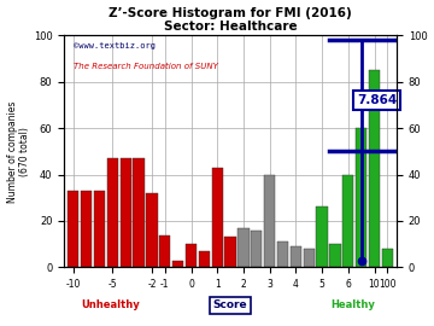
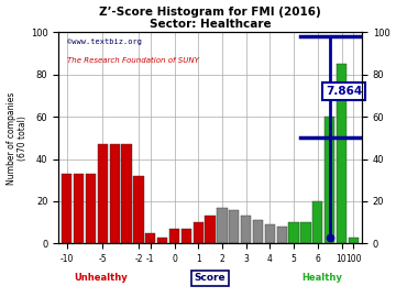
-1: 14 -> 5
0: 10 -> 7
1: 43 -> 10
3: 40 -> 13
5: 26 -> 10
6: 40 -> 20
100: 8 -> 3
